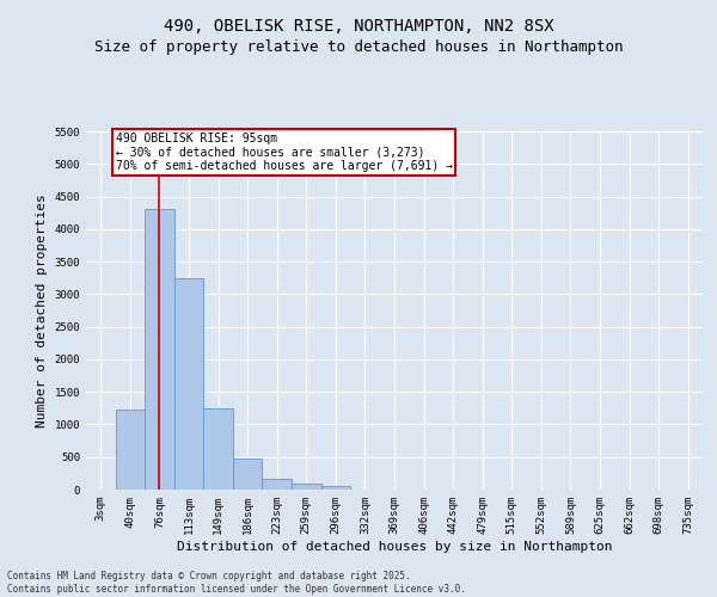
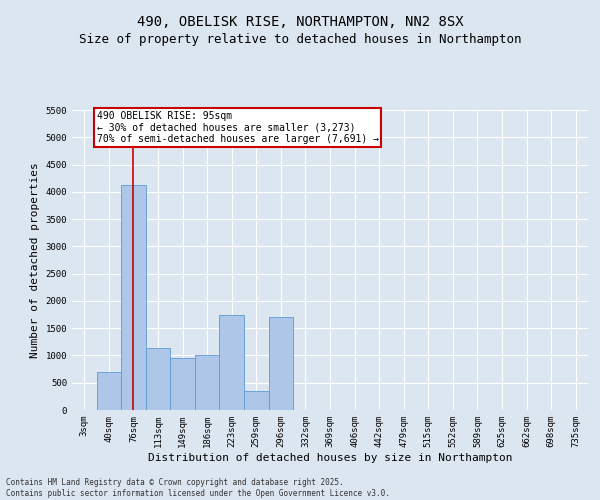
40sqm: 1220 -> 700
76sqm: 4300 -> 4120
113sqm: 3250 -> 1140
149sqm: 1250 -> 960
186sqm: 480 -> 1000
223sqm: 170 -> 1740
259sqm: 100 -> 340
296sqm: 60 -> 1700
